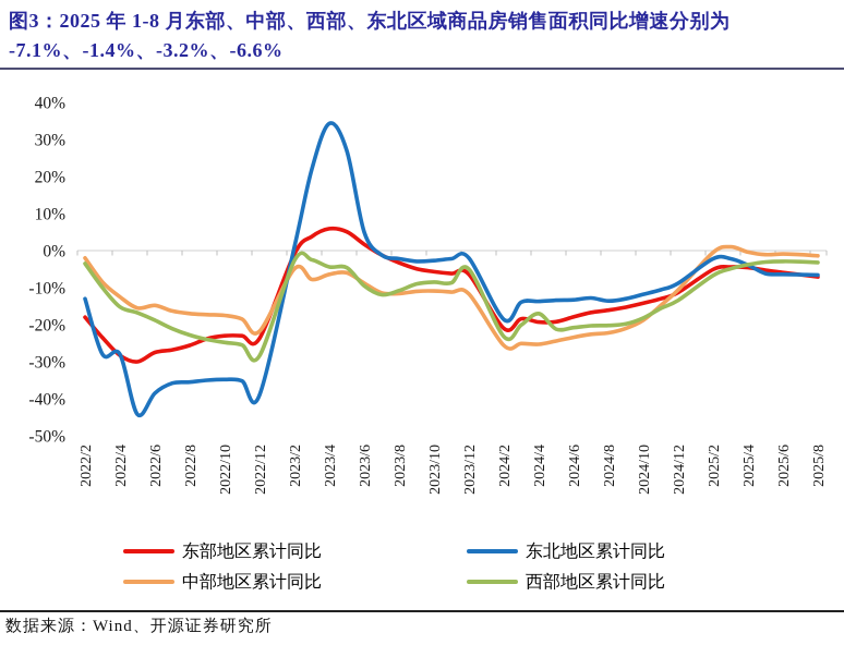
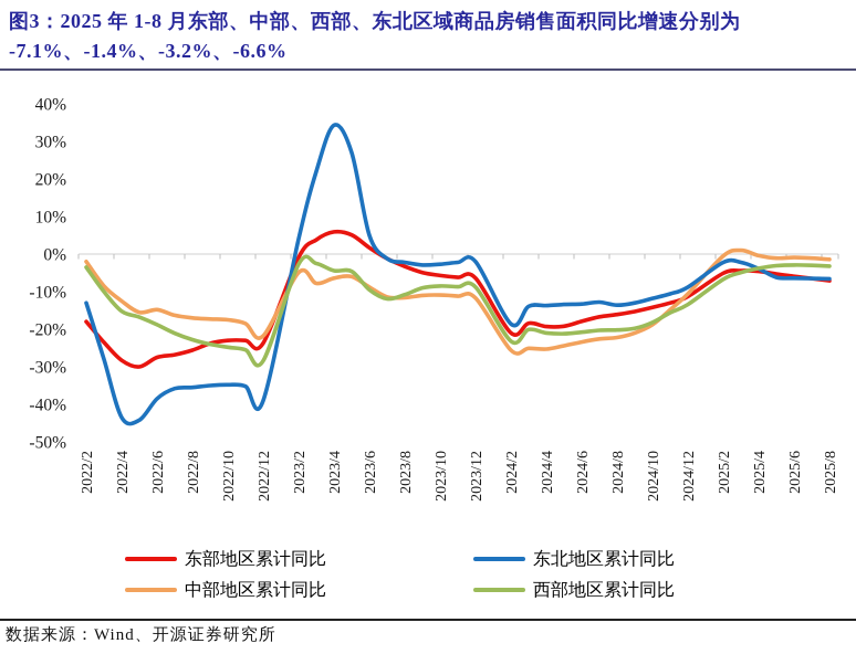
东北地区累计同比/2022/4: -28% -> -44%
东北地区累计同比/2023/2: 1% -> 4%
西部地区累计同比/2023/12: -5% -> -9%
西部地区累计同比/2024/4: -17% -> -21%
